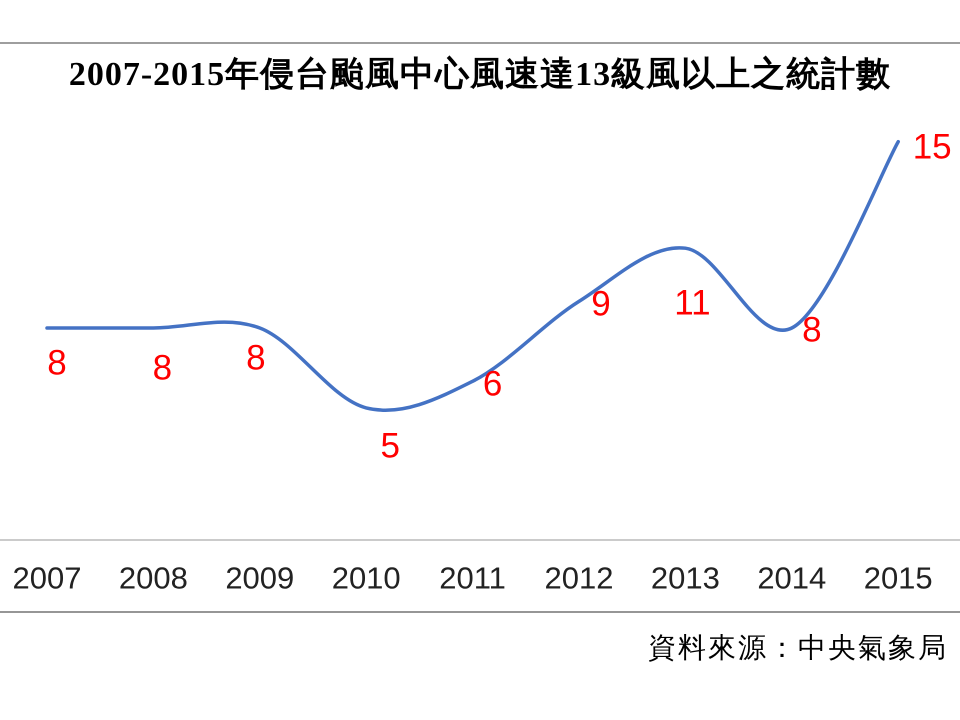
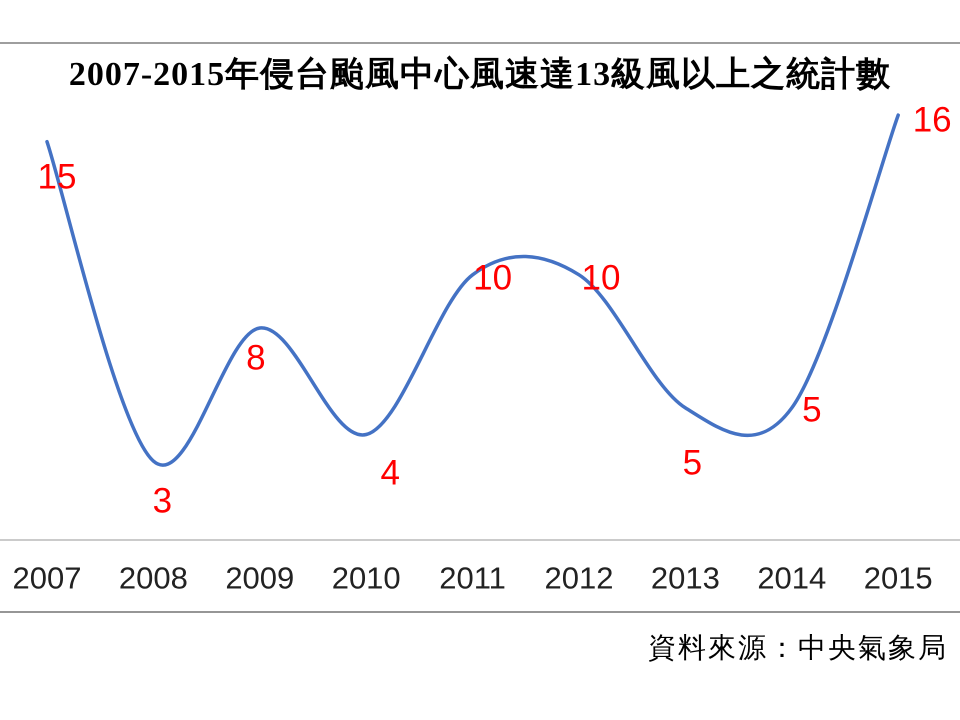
2007: 8 -> 15
2008: 8 -> 3
2010: 5 -> 4
2011: 6 -> 10
2012: 9 -> 10
2013: 11 -> 5
2014: 8 -> 5
2015: 15 -> 16
